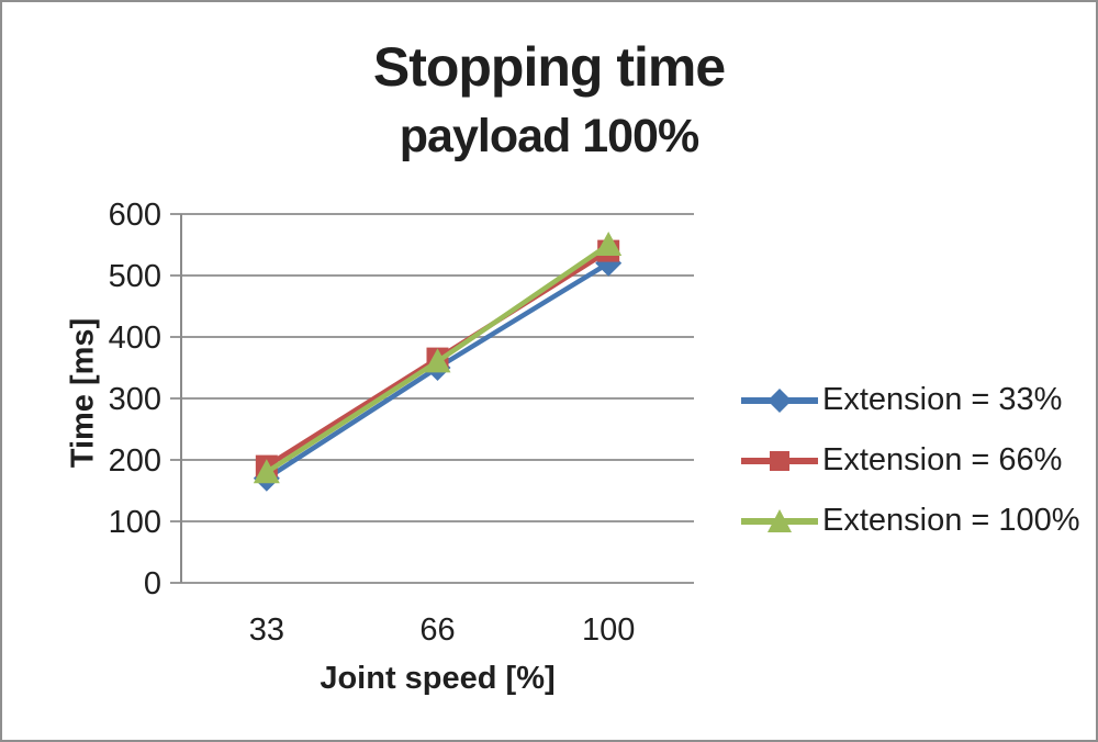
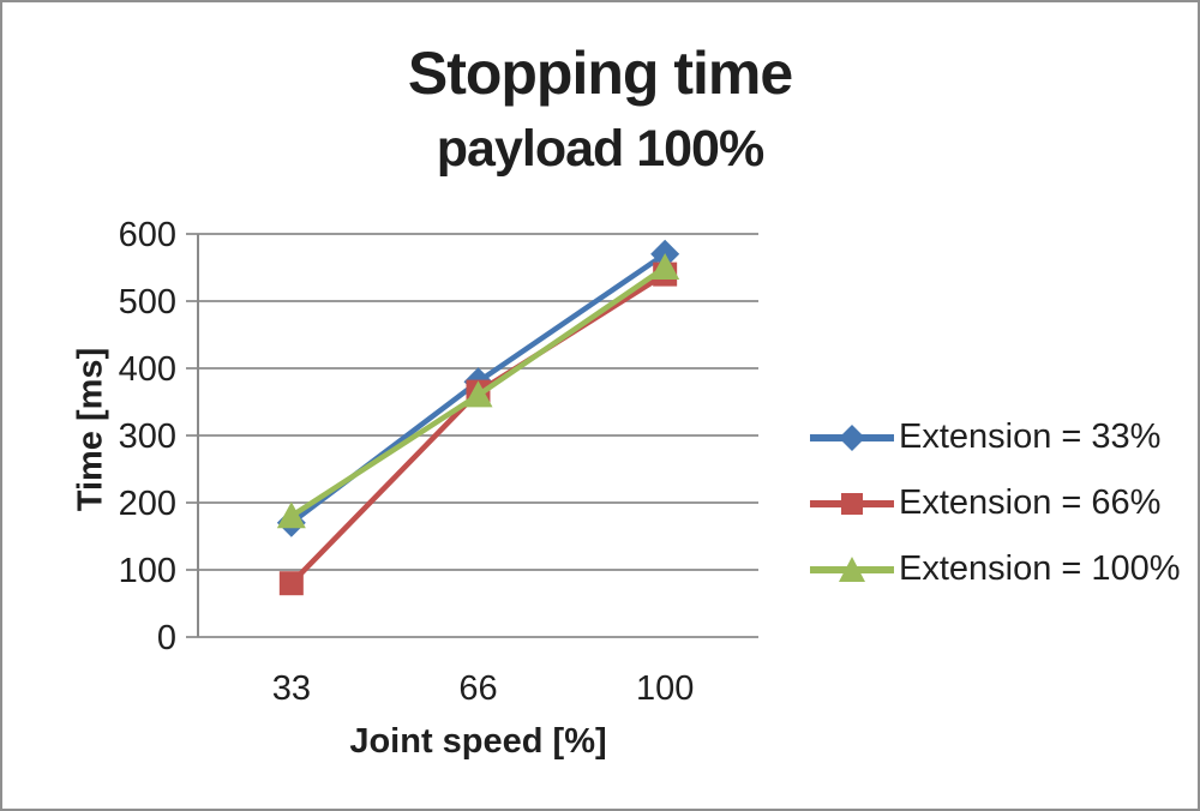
Extension = 66%/33: 190 -> 80
Extension = 33%/66: 350 -> 380
Extension = 33%/100: 520 -> 570
